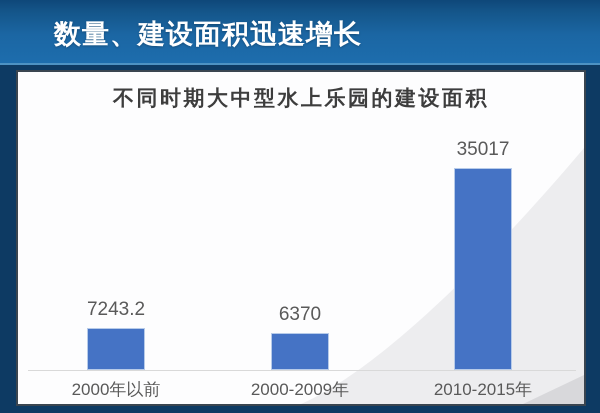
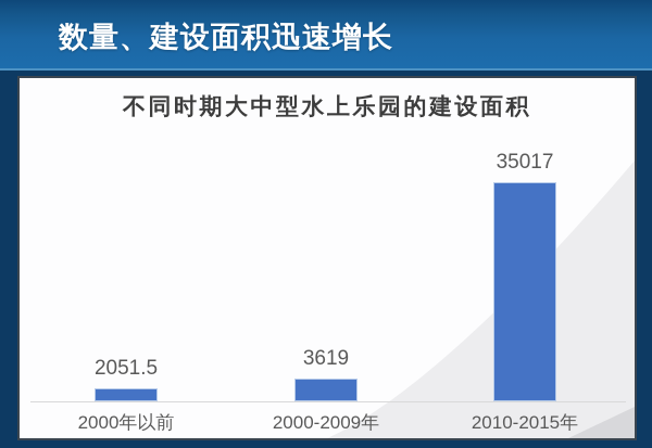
2000年以前: 7243.2 -> 2051.5
2000-2009年: 6370 -> 3619
